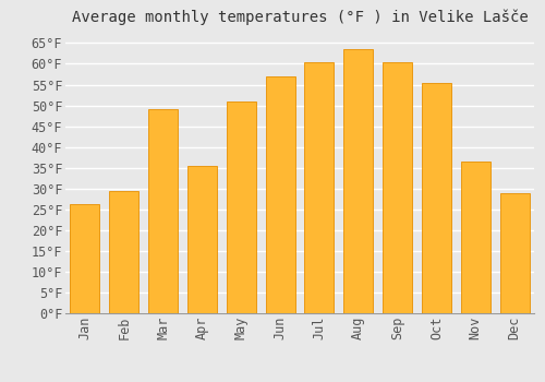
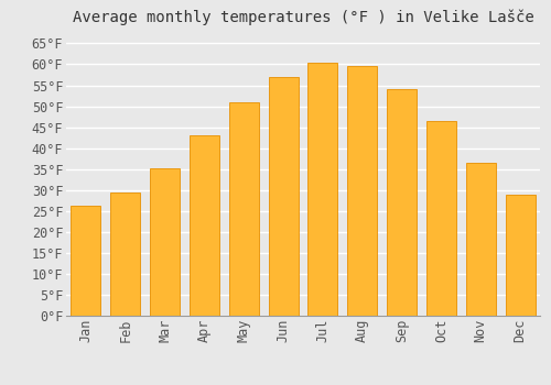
Mar: 49.0°F -> 35.2°F
Apr: 35.5°F -> 43.0°F
Aug: 63.5°F -> 59.5°F
Sep: 60.5°F -> 54.0°F
Oct: 55.5°F -> 46.5°F
